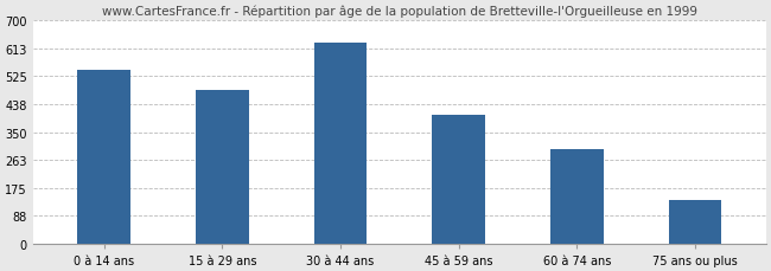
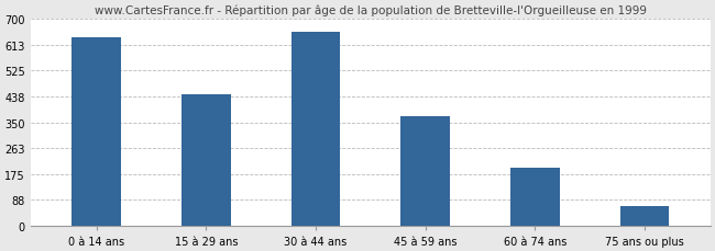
0 à 14 ans: 545 -> 638
15 à 29 ans: 480 -> 445
30 à 44 ans: 630 -> 658
45 à 59 ans: 405 -> 370
60 à 74 ans: 295 -> 195
75 ans ou plus: 135 -> 65
